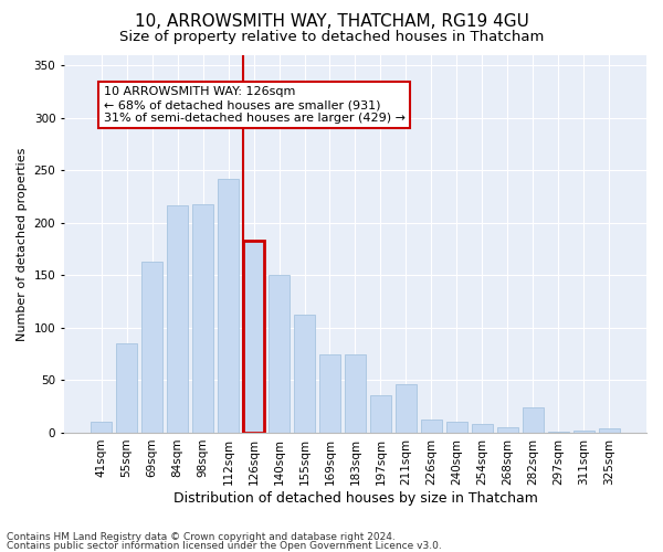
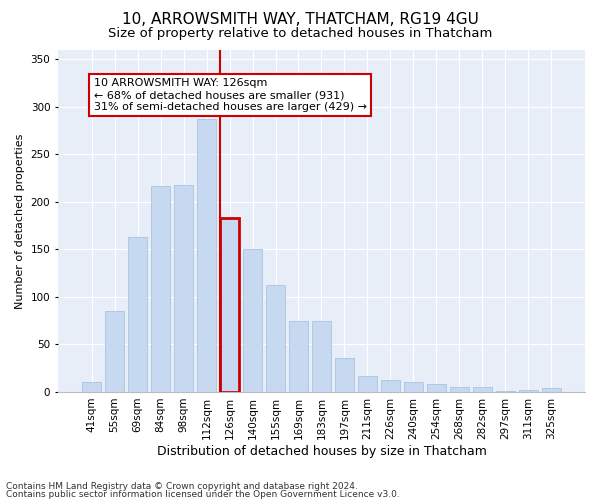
112sqm: 242 -> 287
211sqm: 46 -> 17
282sqm: 24 -> 5
